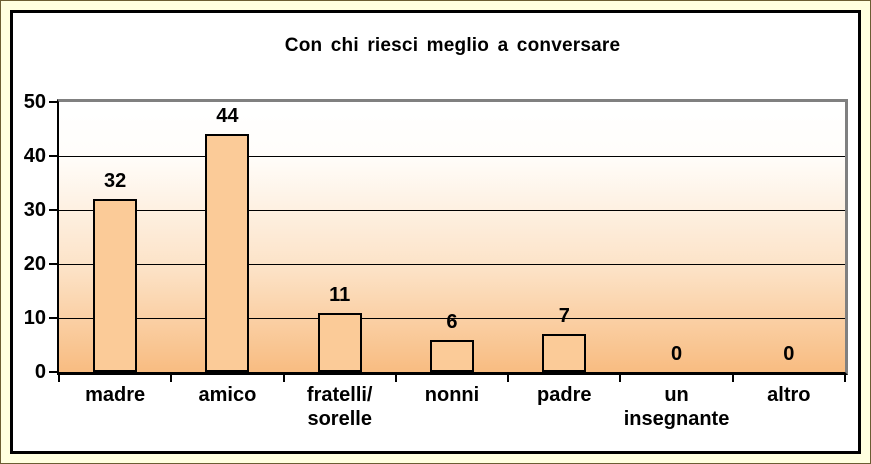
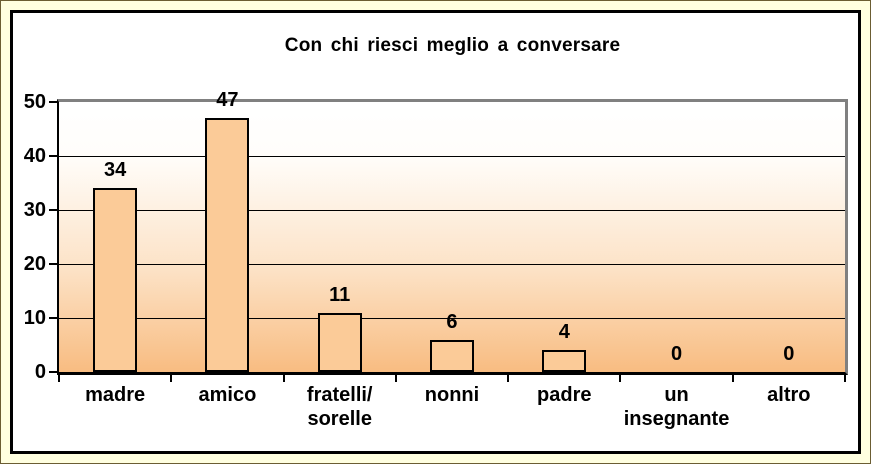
madre: 32 -> 34
amico: 44 -> 47
padre: 7 -> 4
